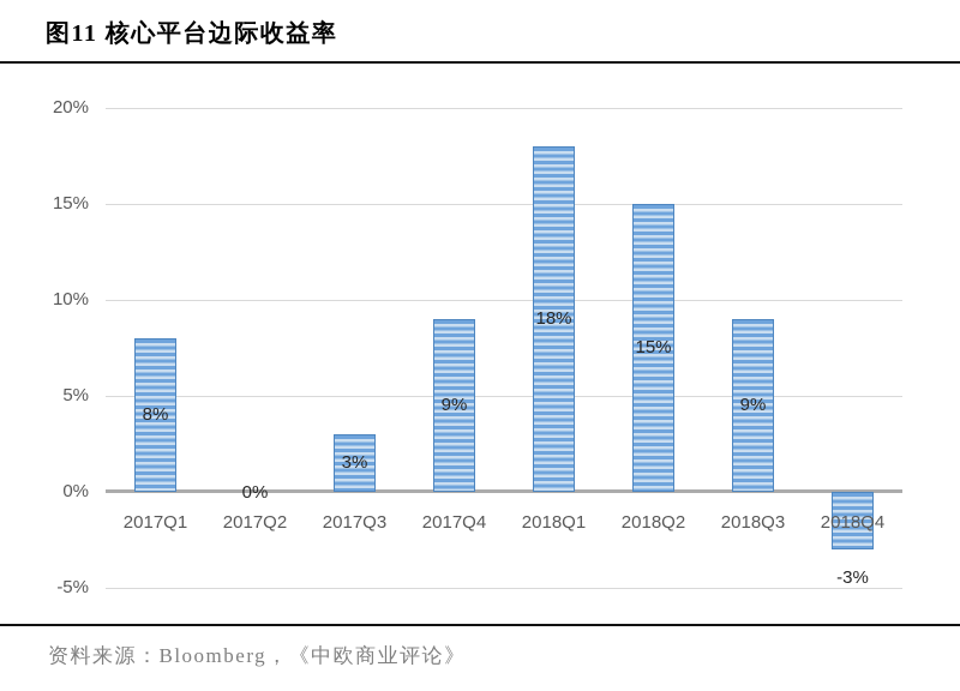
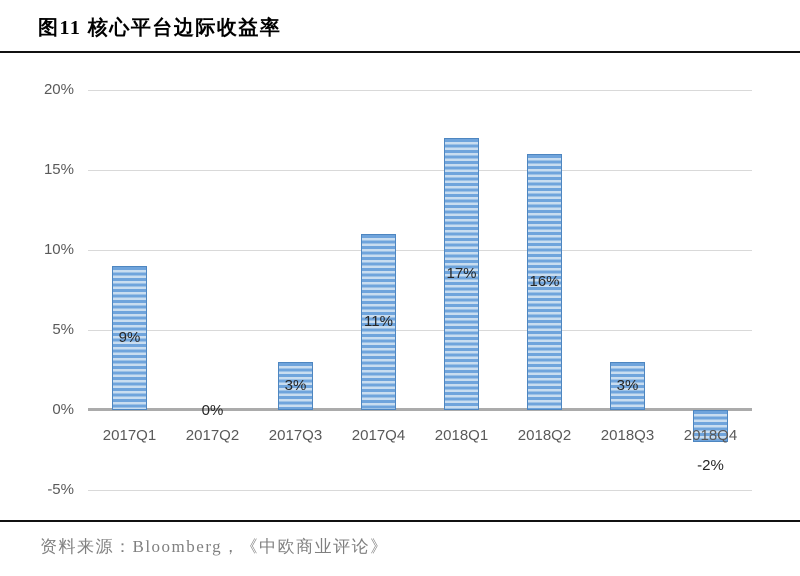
2017Q1: 8% -> 9%
2017Q4: 9% -> 11%
2018Q1: 18% -> 17%
2018Q2: 15% -> 16%
2018Q3: 9% -> 3%
2018Q4: -3% -> -2%
